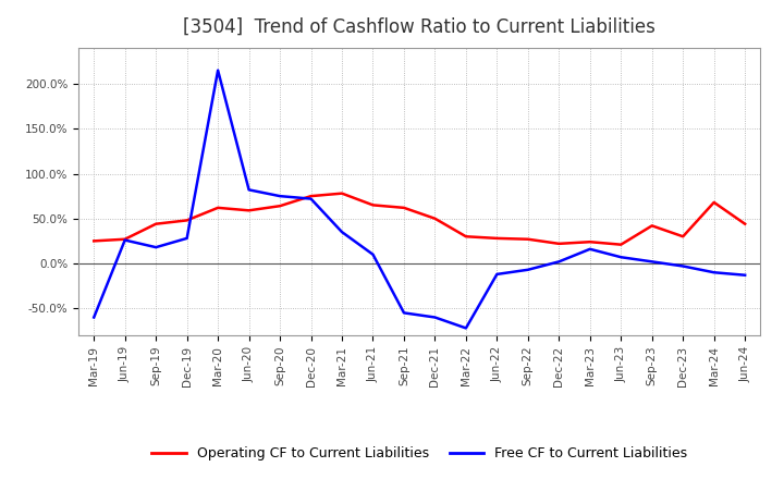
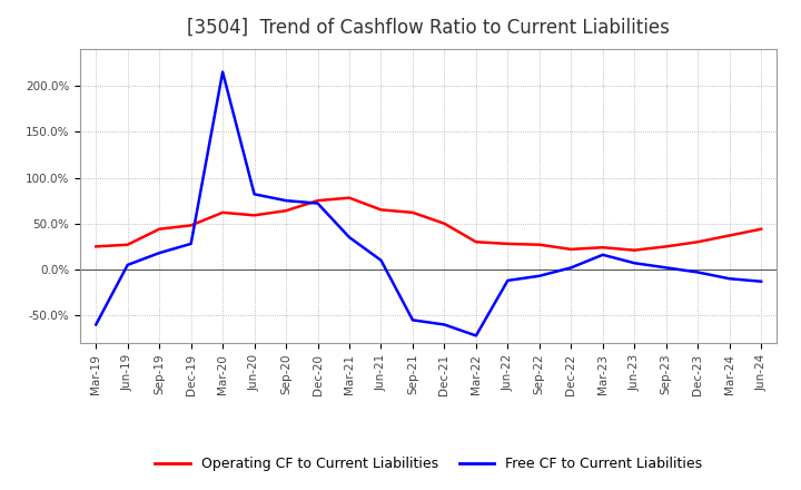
Free CF to Current Liabilities/Jun-19: 26% -> 5%
Operating CF to Current Liabilities/Sep-23: 42% -> 25%
Operating CF to Current Liabilities/Mar-24: 68% -> 37%
